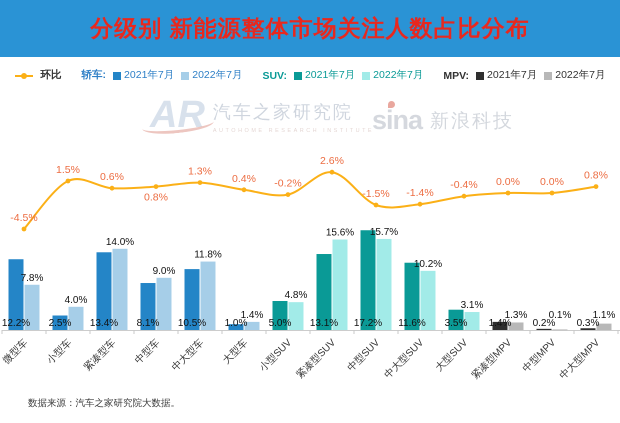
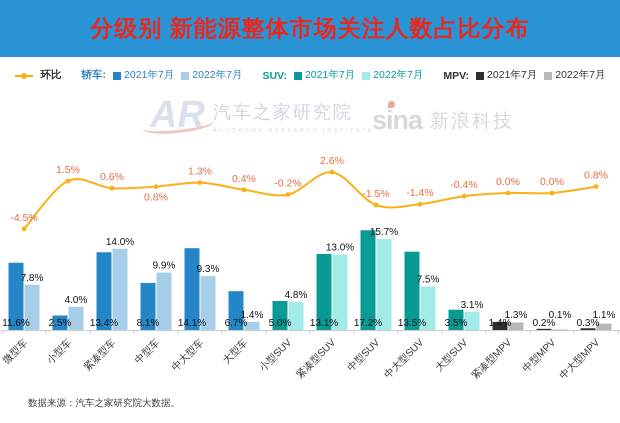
2021年7月/微型车: 12.2% -> 11.6%
2022年7月/中型车: 9.0% -> 9.9%
2021年7月/中大型车: 10.5% -> 14.1%
2022年7月/中大型车: 11.8% -> 9.3%
2021年7月/大型车: 1.0% -> 6.7%
2022年7月/紧凑型SUV: 15.6% -> 13.0%
2021年7月/中大型SUV: 11.6% -> 13.5%
2022年7月/中大型SUV: 10.2% -> 7.5%
